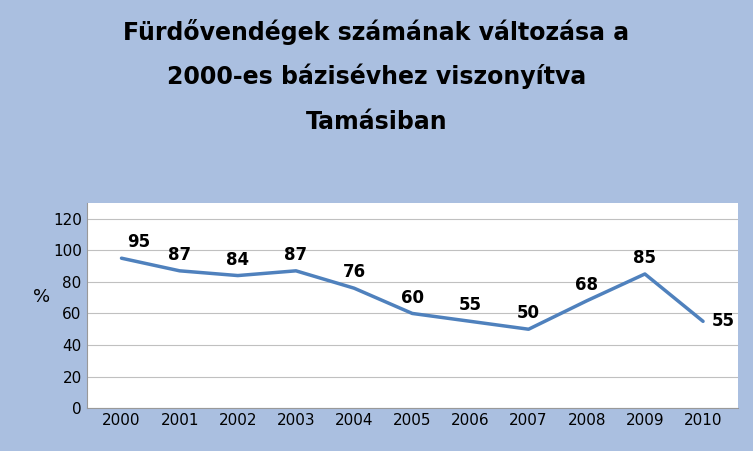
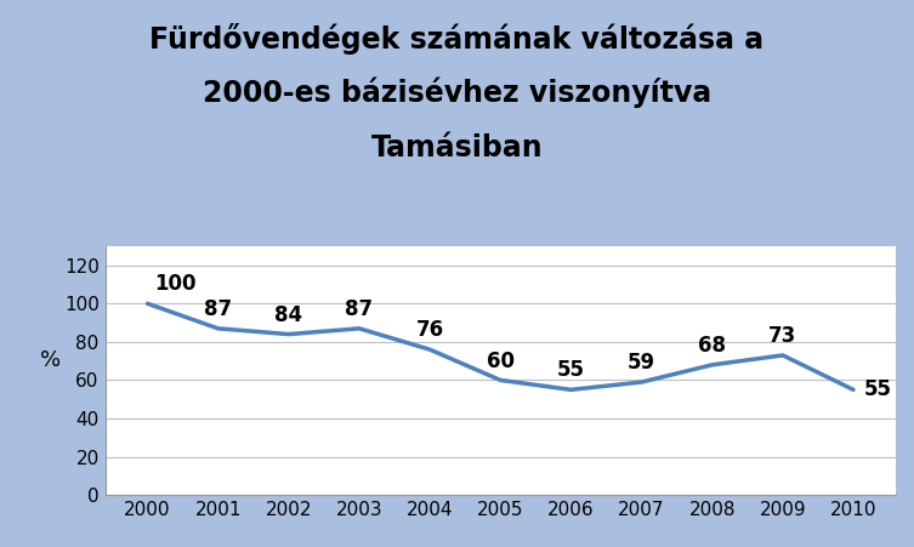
2000: 95 -> 100
2007: 50 -> 59
2009: 85 -> 73
